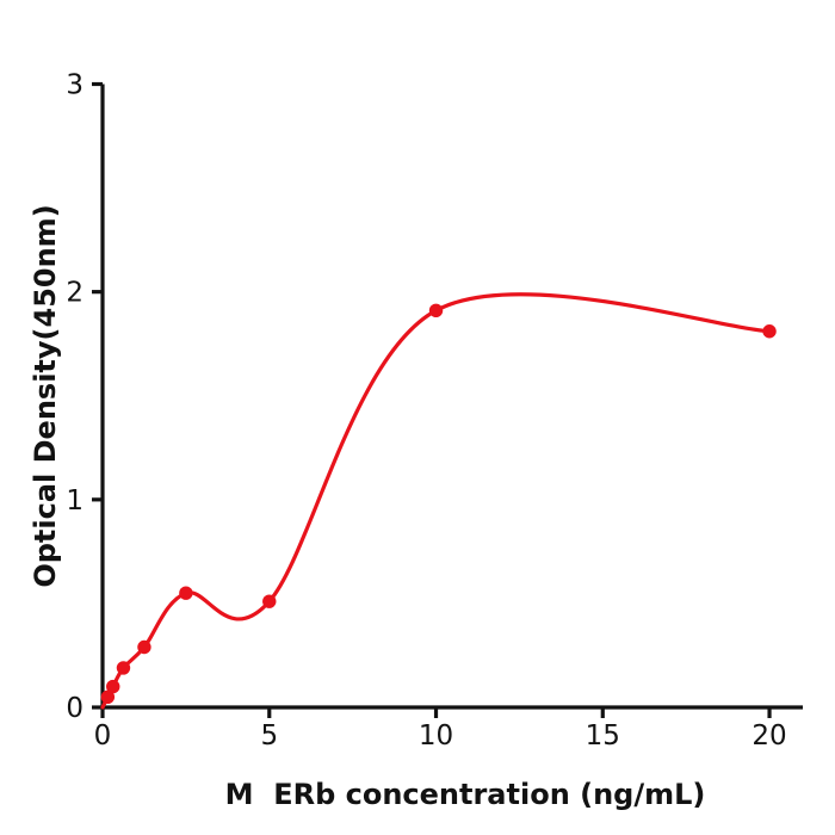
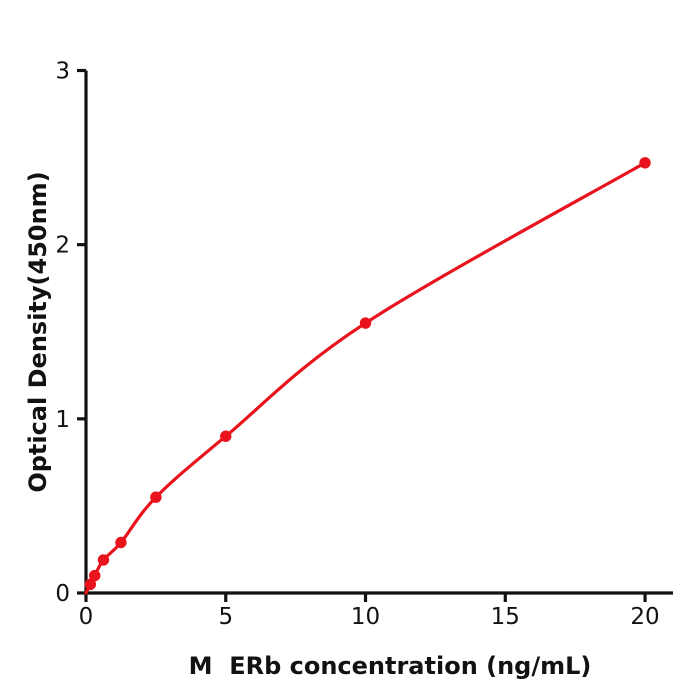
5: 0.51 -> 0.90
10: 1.91 -> 1.55
20: 1.81 -> 2.47
